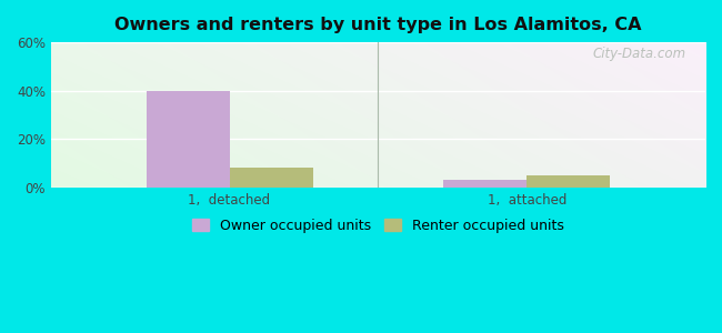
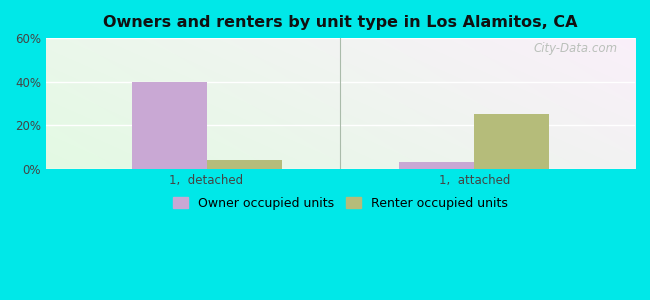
Renter occupied units/1, detached: 8% -> 4%
Renter occupied units/1, attached: 5% -> 25%
